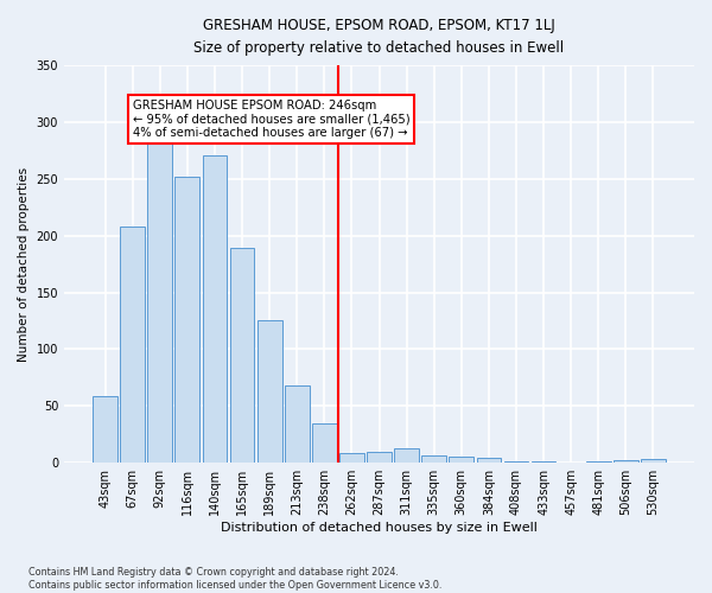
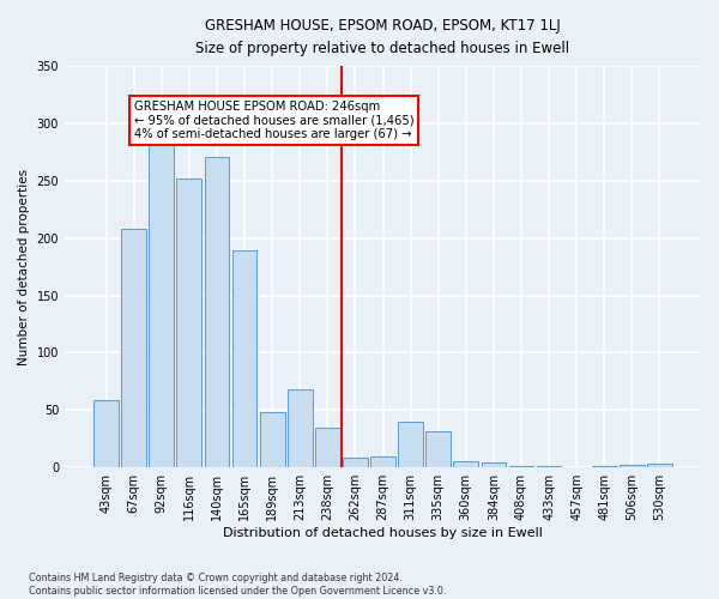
189sqm: 126 -> 48
311sqm: 13 -> 40
335sqm: 6 -> 32
